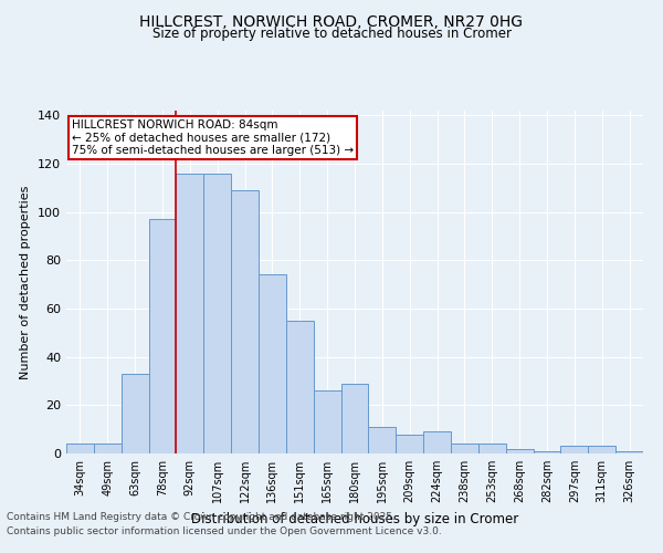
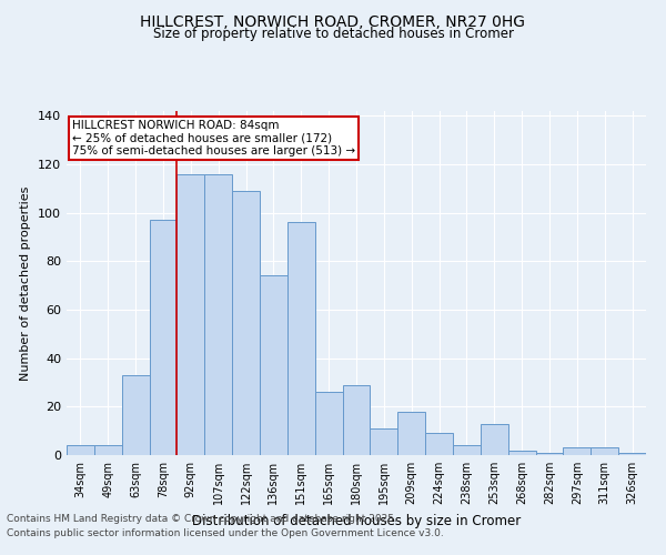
151sqm: 55 -> 96
209sqm: 8 -> 18
253sqm: 4 -> 13
